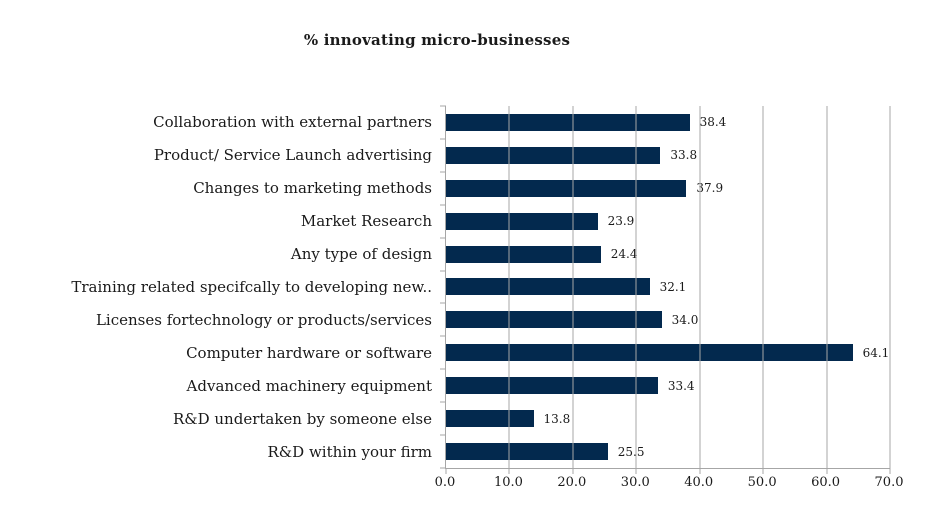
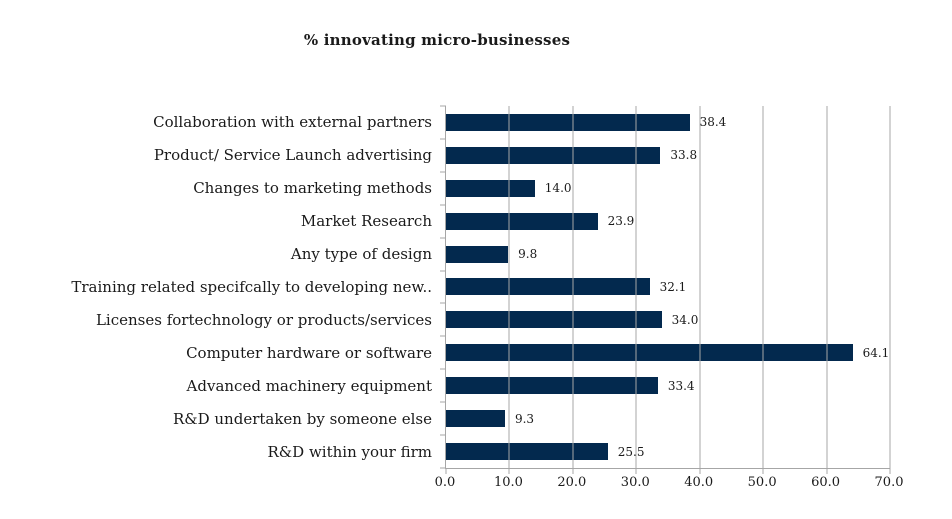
Changes to marketing methods: 37.9 -> 14.0
Any type of design: 24.4 -> 9.8
R&D undertaken by someone else: 13.8 -> 9.3
